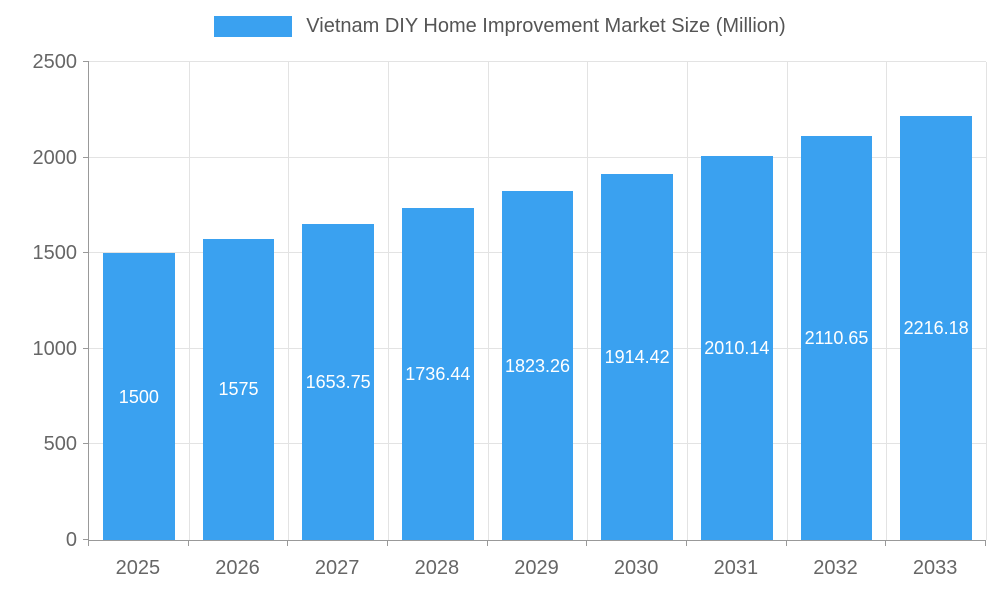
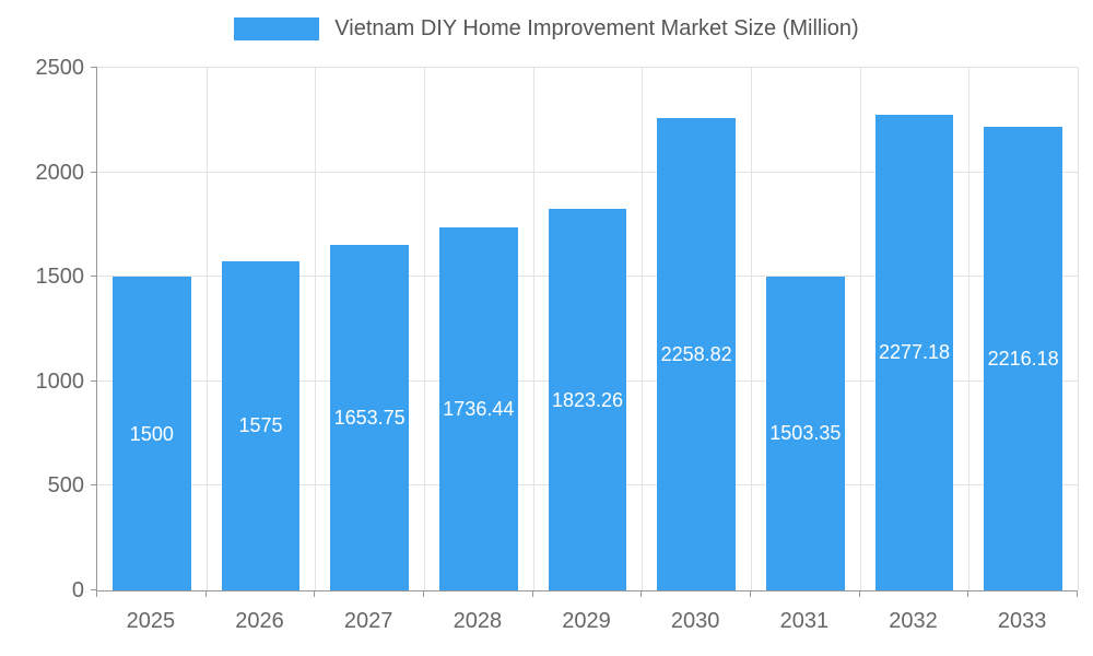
2030: 1914.42 -> 2258.82
2031: 2010.14 -> 1503.35
2032: 2110.65 -> 2277.18
